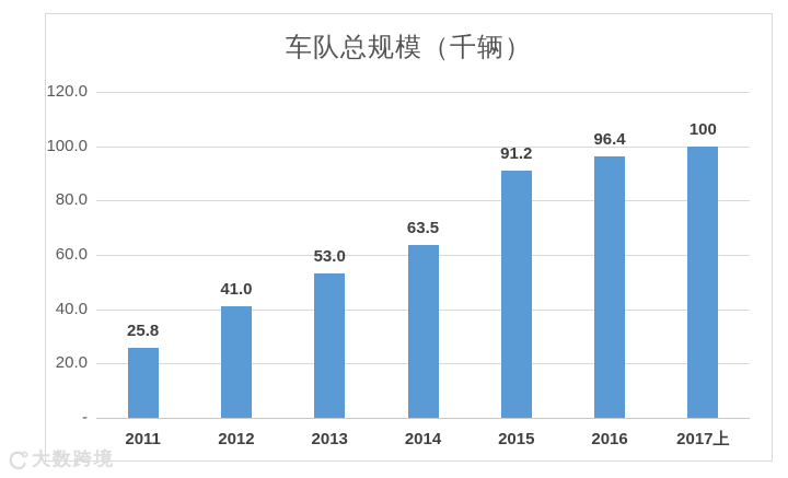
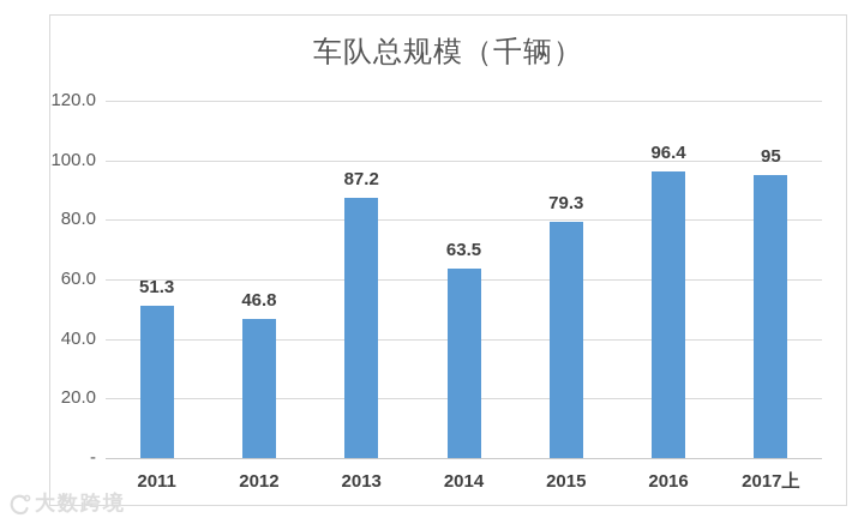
2011: 25.8 -> 51.3
2012: 41.0 -> 46.8
2013: 53.0 -> 87.2
2015: 91.2 -> 79.3
2017上: 100 -> 95
